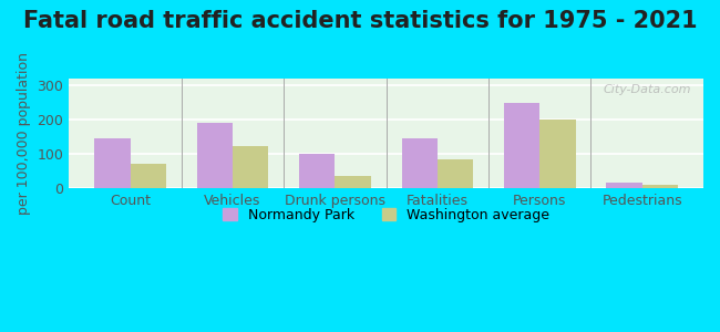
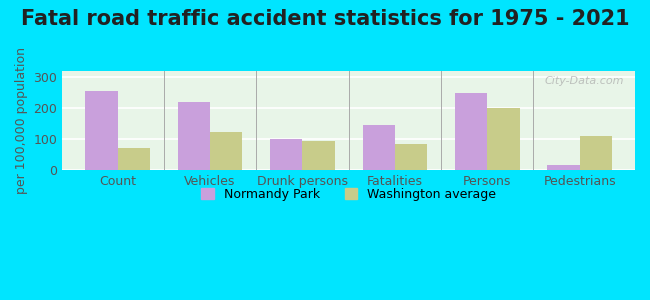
Normandy Park/Count: 145 -> 255
Normandy Park/Vehicles: 192 -> 220
Washington average/Drunk persons: 35 -> 95
Washington average/Pedestrians: 11 -> 110
